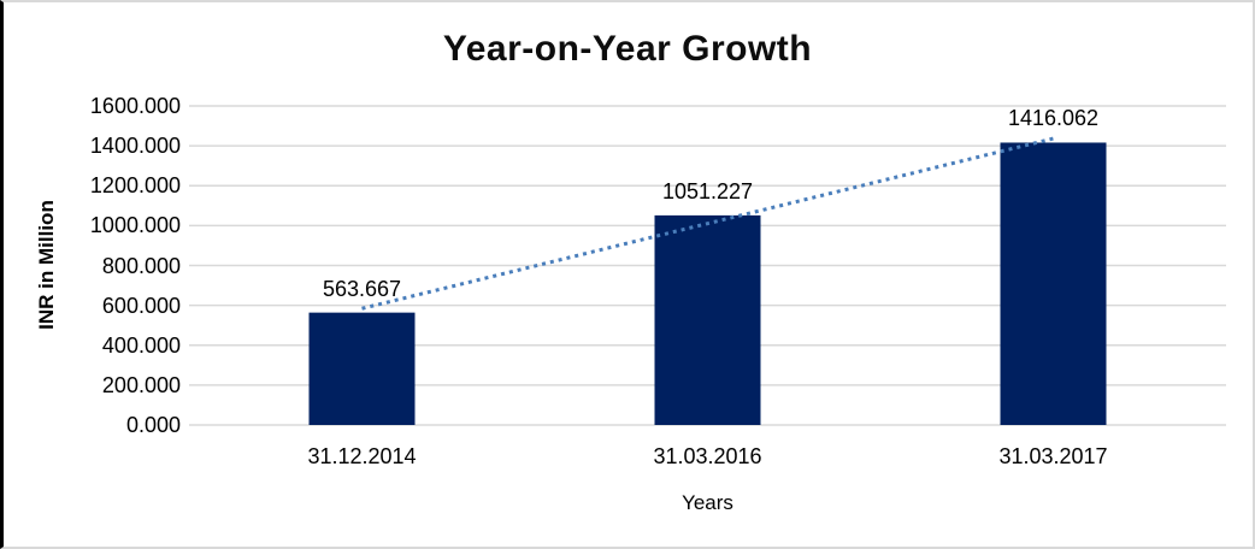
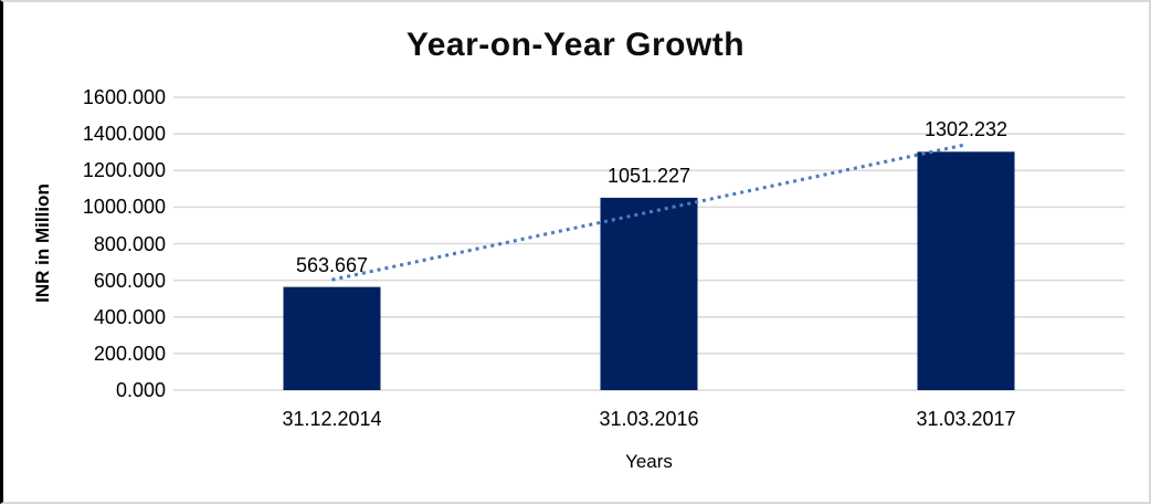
31.03.2017: 1416.062 -> 1302.232
